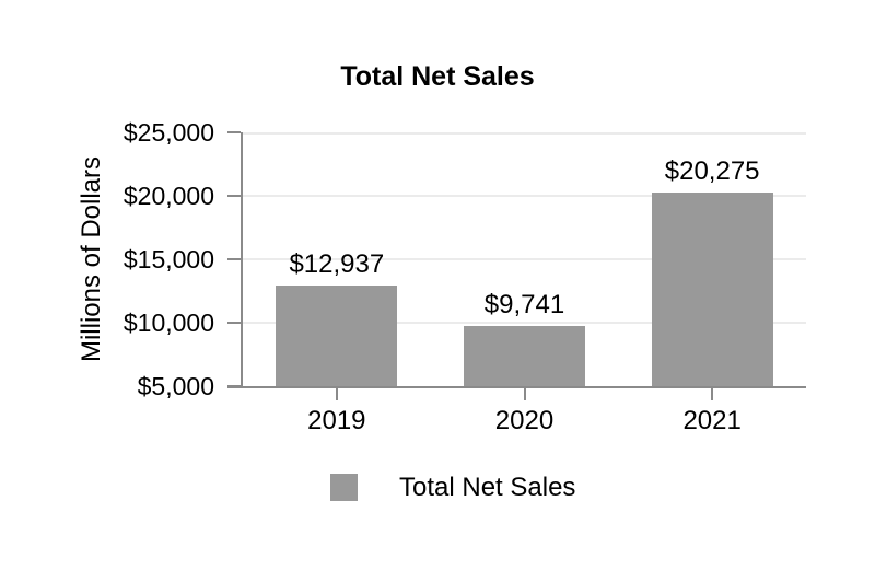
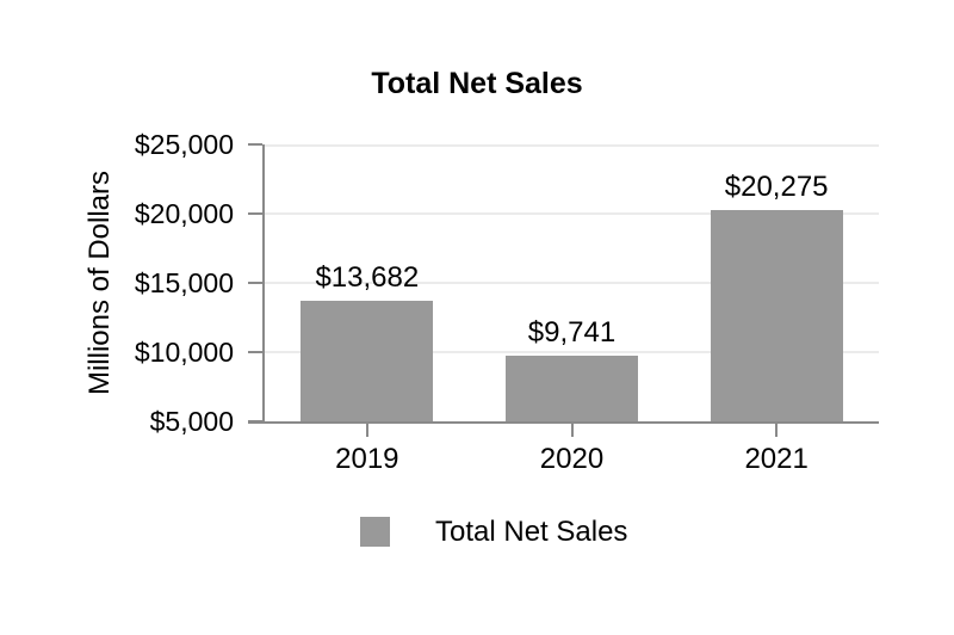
2019: $12,937 -> $13,682
